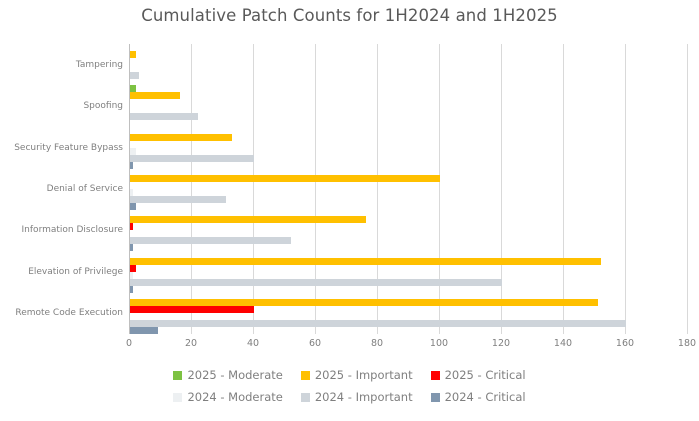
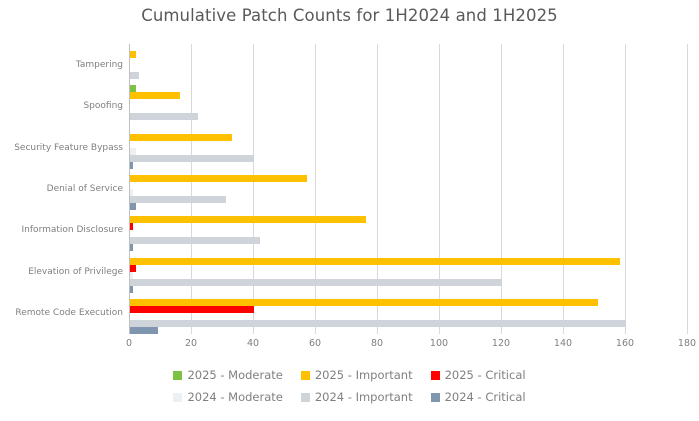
2025 - Important/Denial of Service: 100 -> 57
2024 - Important/Information Disclosure: 52 -> 42
2025 - Important/Elevation of Privilege: 152 -> 158
